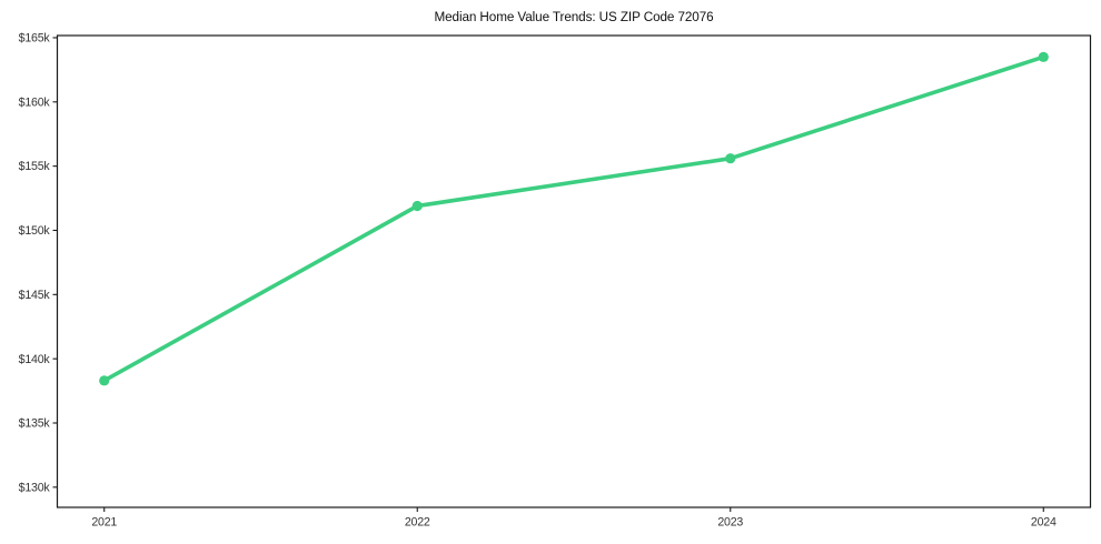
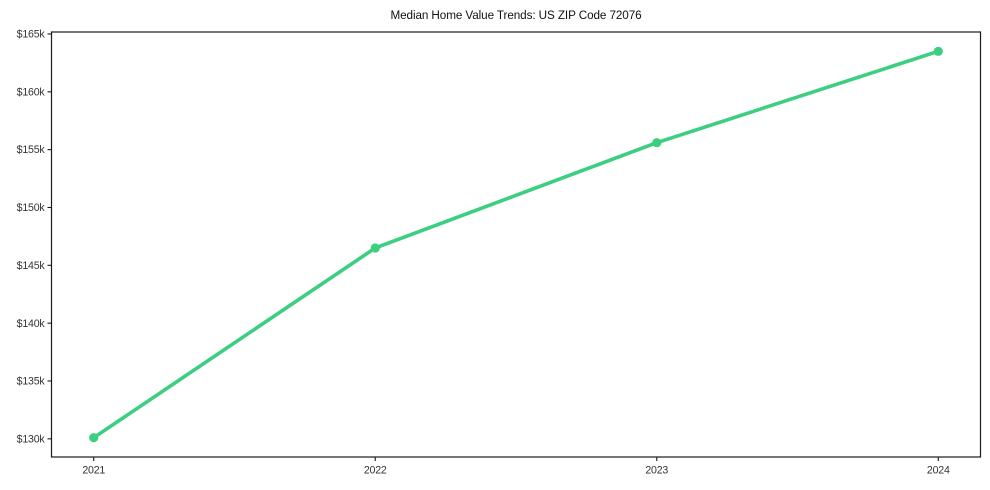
2021: $138.3k -> $130.1k
2022: $151.9k -> $146.5k
